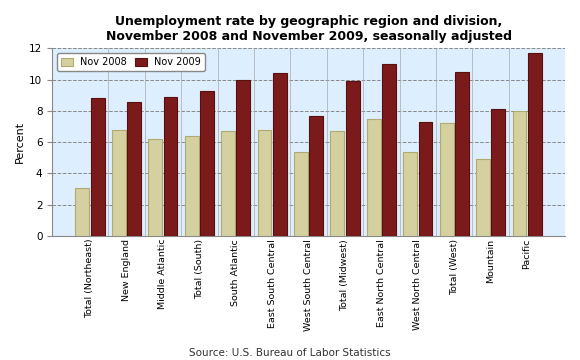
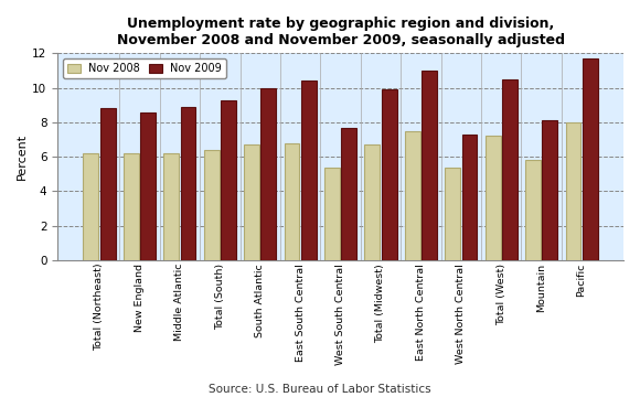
Nov 2008/Total (Northeast): 3.1 -> 6.2
Nov 2008/New England: 6.8 -> 6.2
Nov 2008/Mountain: 4.9 -> 5.8
